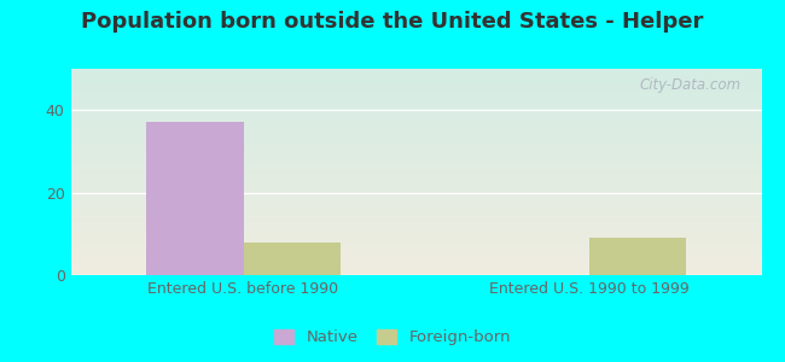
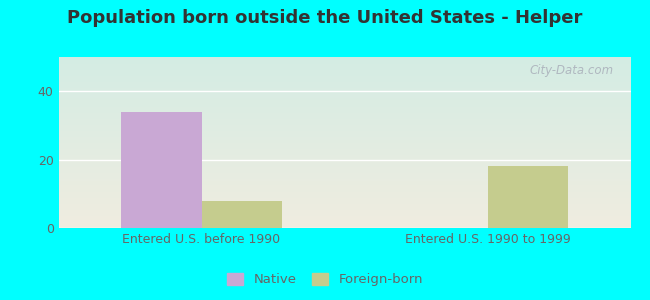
Native/Entered U.S. before 1990: 37 -> 34
Foreign-born/Entered U.S. 1990 to 1999: 9 -> 18
